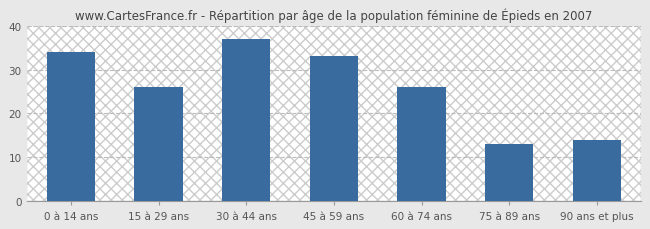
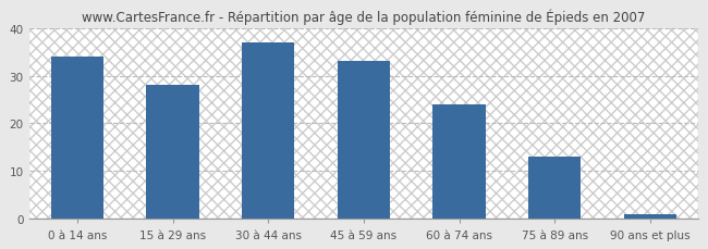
15 à 29 ans: 26 -> 28
60 à 74 ans: 26 -> 24
90 ans et plus: 14 -> 1
